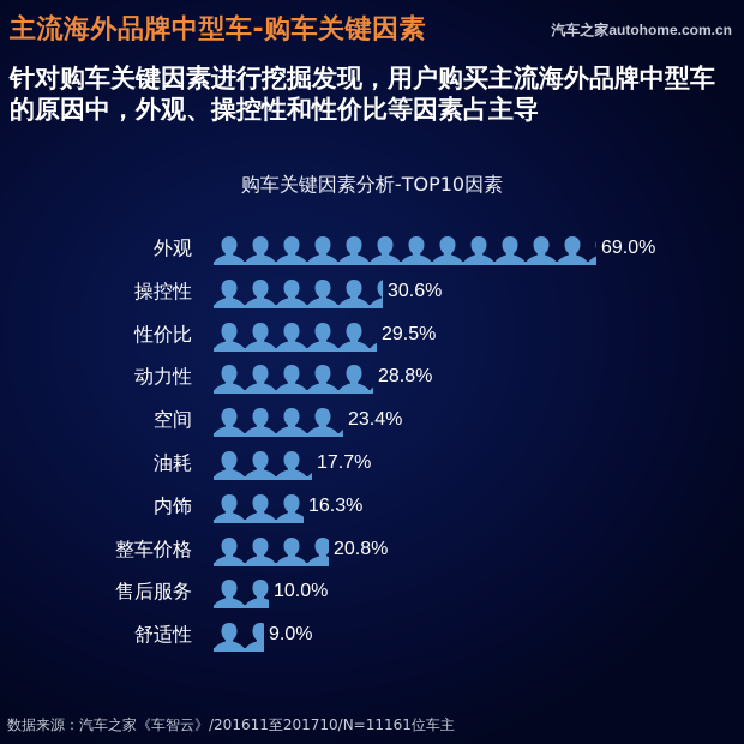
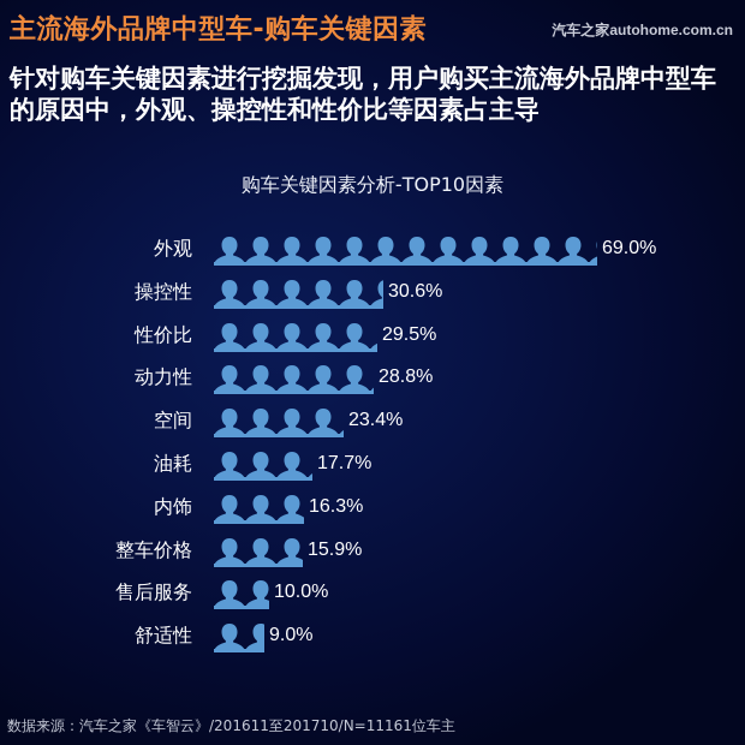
整车价格: 20.8% -> 15.9%
